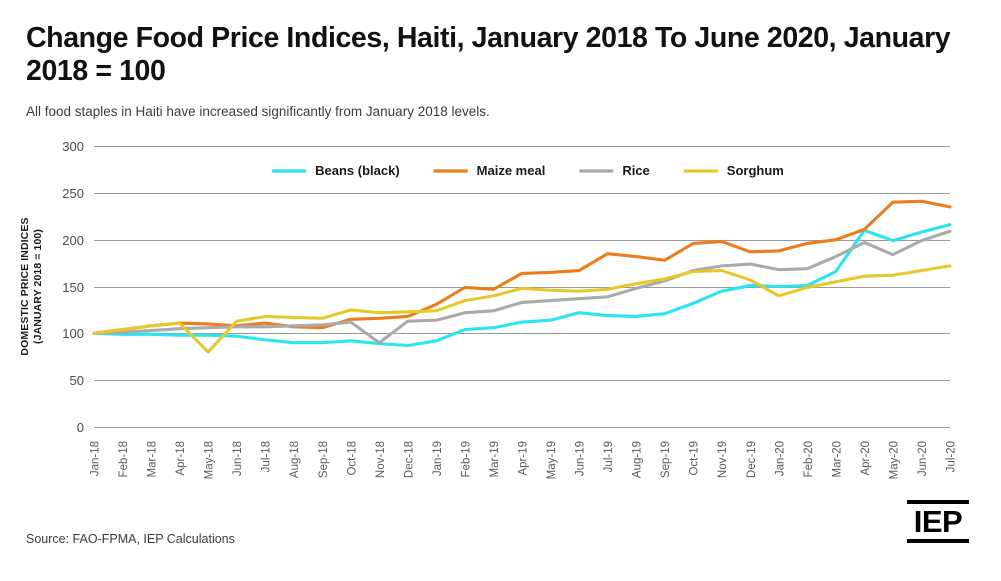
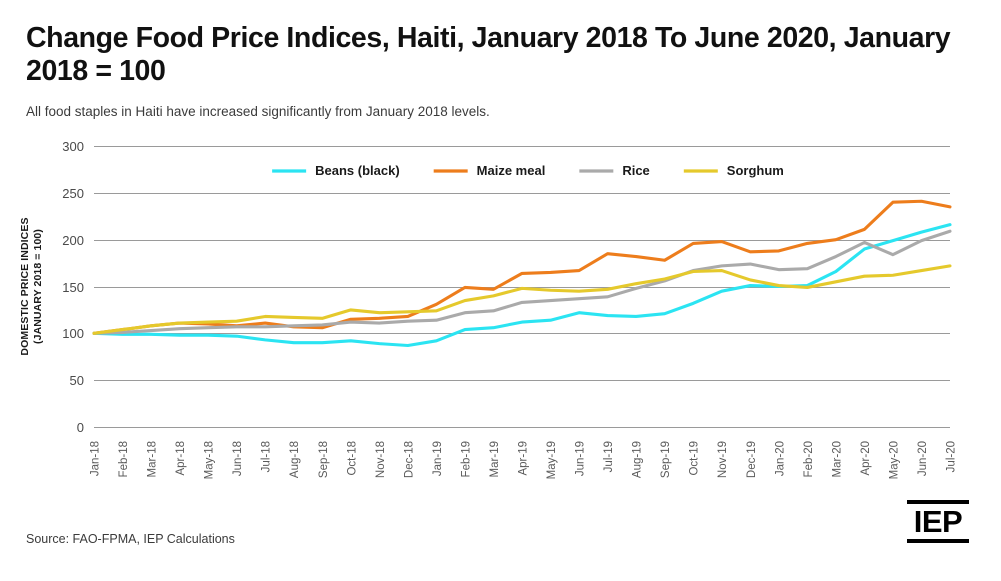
Sorghum/May-18: 80 -> 110
Rice/Nov-18: 90 -> 110
Sorghum/Jan-20: 140 -> 150
Beans (black)/Apr-20: 210 -> 190
